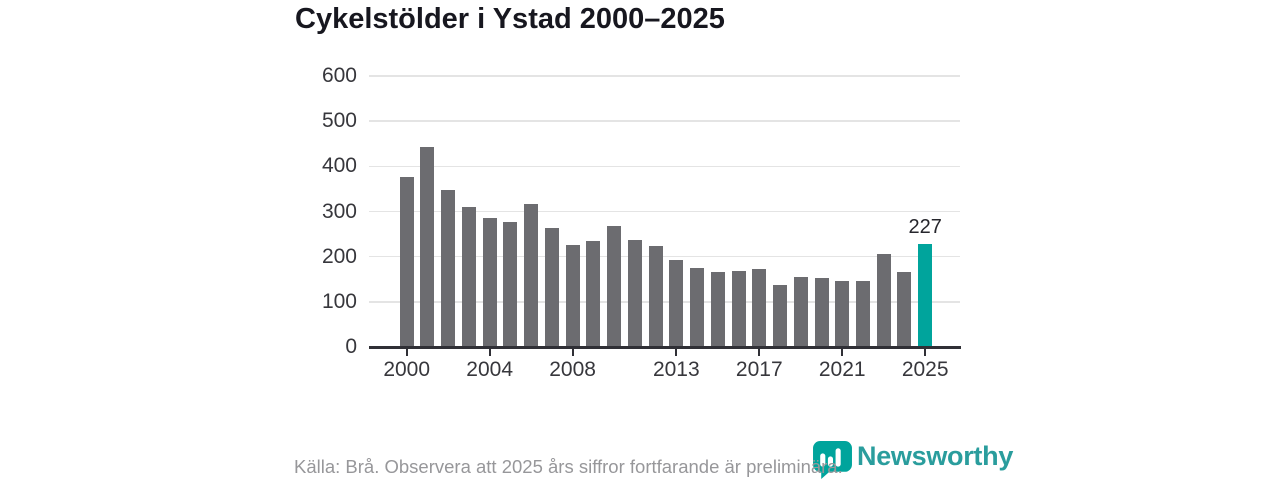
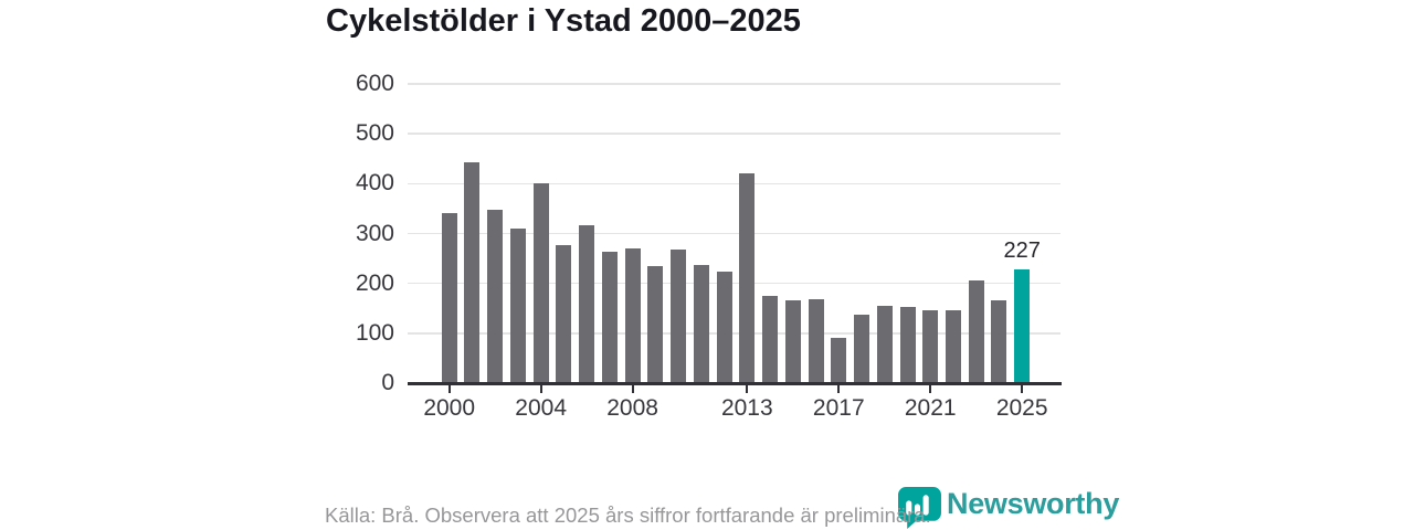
2000: 380 -> 340
2004: 280 -> 400
2008: 230 -> 270
2013: 190 -> 420
2017: 170 -> 90
